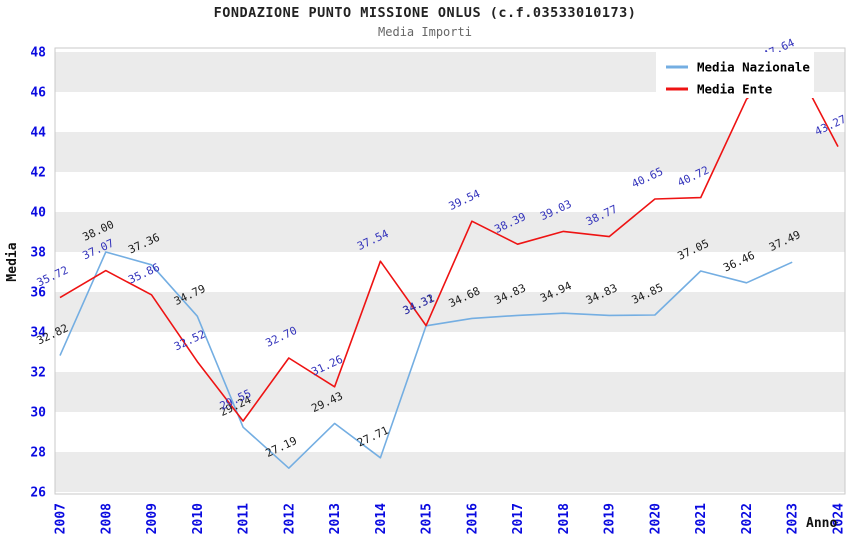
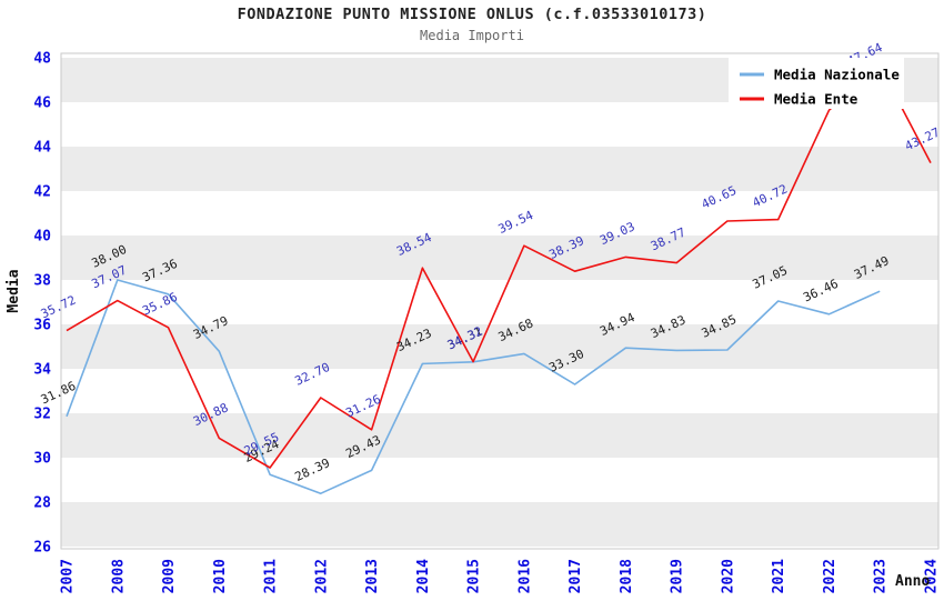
Media Nazionale/2007: 32.82 -> 31.86
Media Ente/2010: 32.52 -> 30.88
Media Nazionale/2012: 27.19 -> 28.39
Media Nazionale/2014: 27.71 -> 34.23
Media Ente/2014: 37.54 -> 38.54
Media Nazionale/2017: 34.83 -> 33.30
